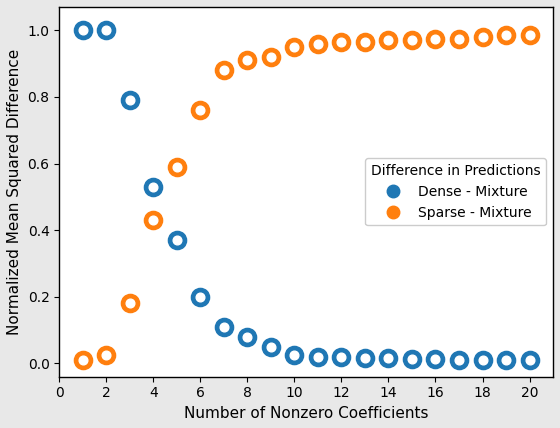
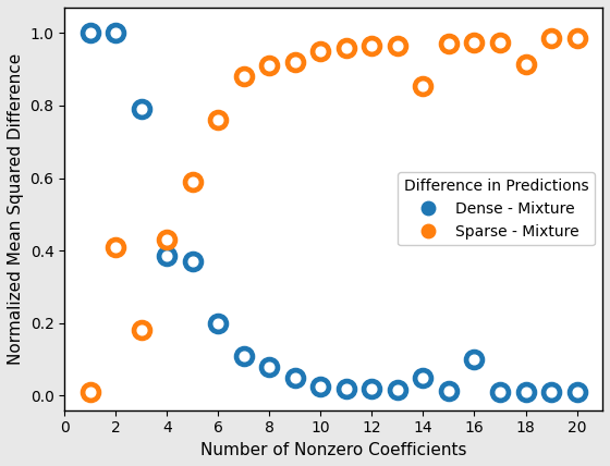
Sparse - Mixture/2: 0.025 -> 0.410
Dense - Mixture/4: 0.530 -> 0.385
Dense - Mixture/14: 0.015 -> 0.050
Sparse - Mixture/14: 0.970 -> 0.855
Dense - Mixture/16: 0.012 -> 0.100
Sparse - Mixture/18: 0.980 -> 0.915
